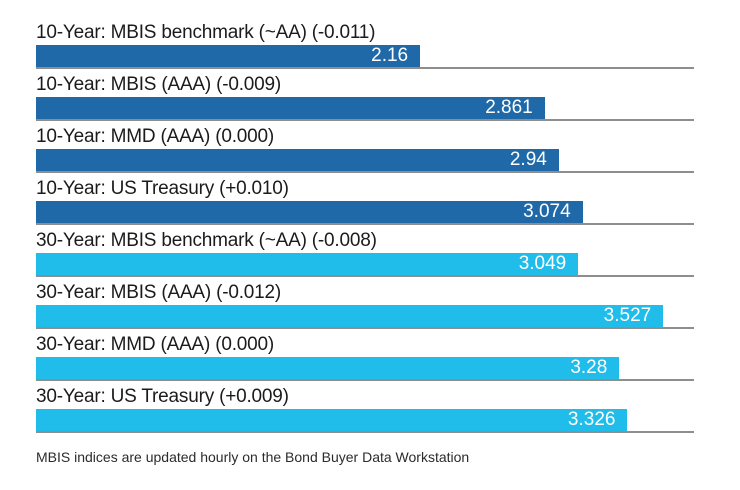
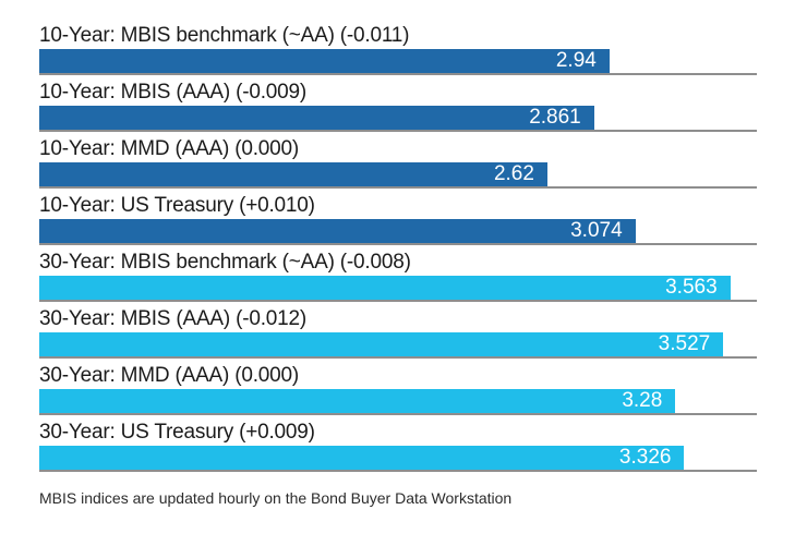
10-Year: MBIS benchmark (~AA) (-0.011): 2.16 -> 2.94
10-Year: MMD (AAA) (0.000): 2.94 -> 2.62
30-Year: MBIS benchmark (~AA) (-0.008): 3.049 -> 3.563
